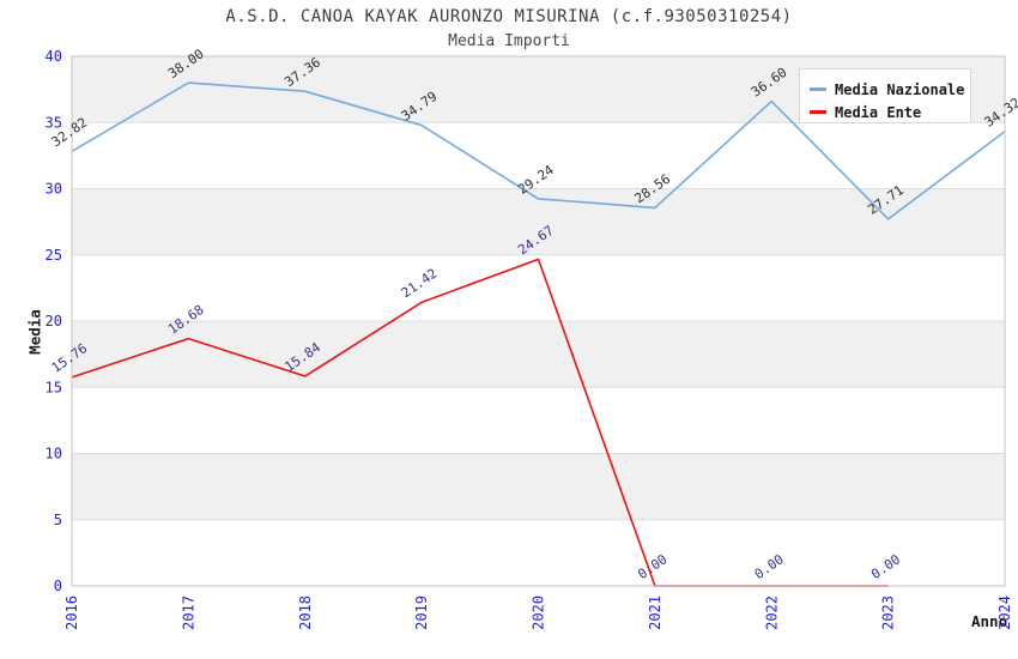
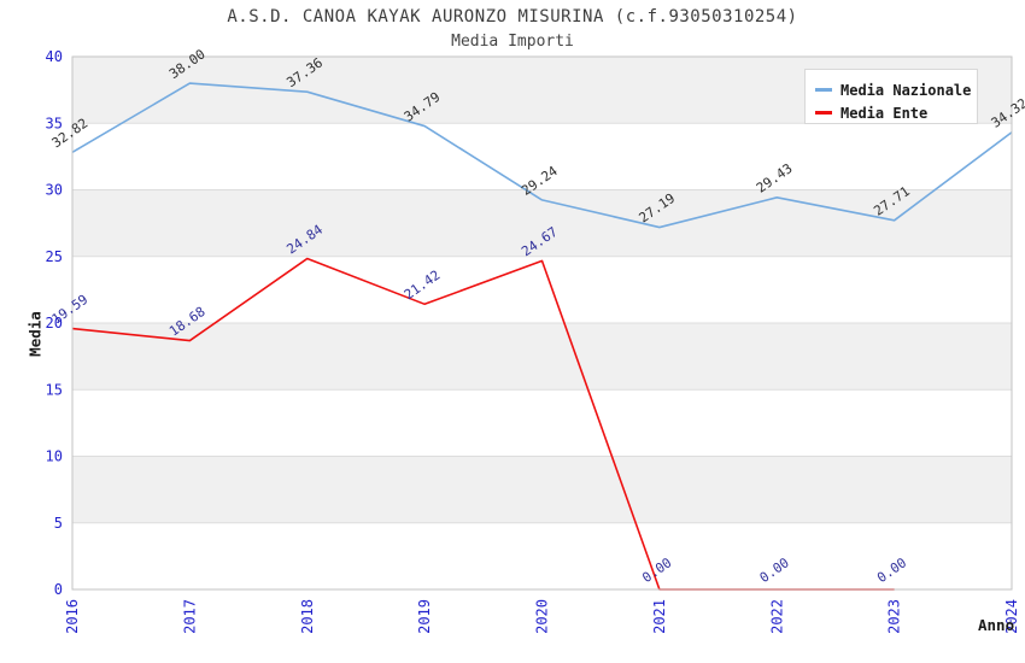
Media Ente/2016: 15.76 -> 19.59
Media Ente/2018: 15.84 -> 24.84
Media Nazionale/2021: 28.56 -> 27.19
Media Nazionale/2022: 36.60 -> 29.43
